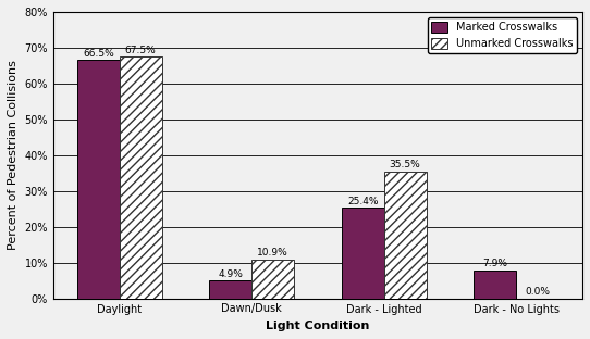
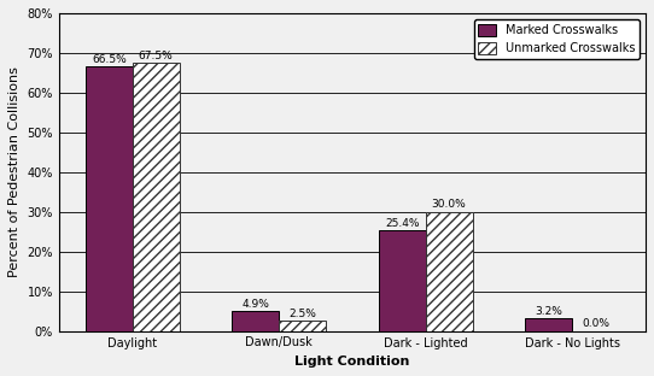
Unmarked Crosswalks/Dawn/Dusk: 10.9% -> 2.5%
Unmarked Crosswalks/Dark - Lighted: 35.5% -> 30.0%
Marked Crosswalks/Dark - No Lights: 7.9% -> 3.2%
